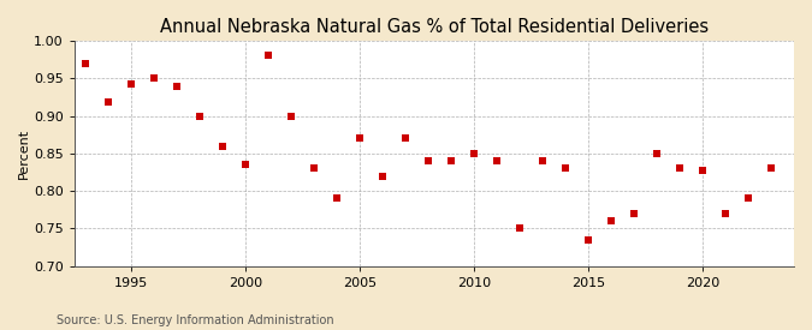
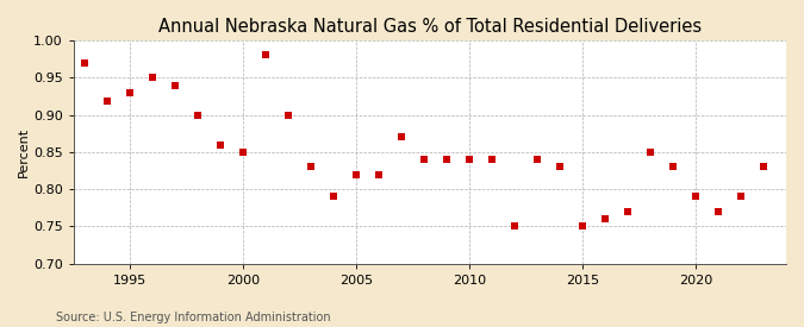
1995: 0.942 -> 0.930
2000: 0.836 -> 0.850
2005: 0.870 -> 0.820
2010: 0.850 -> 0.840
2015: 0.734 -> 0.750
2020: 0.828 -> 0.790
